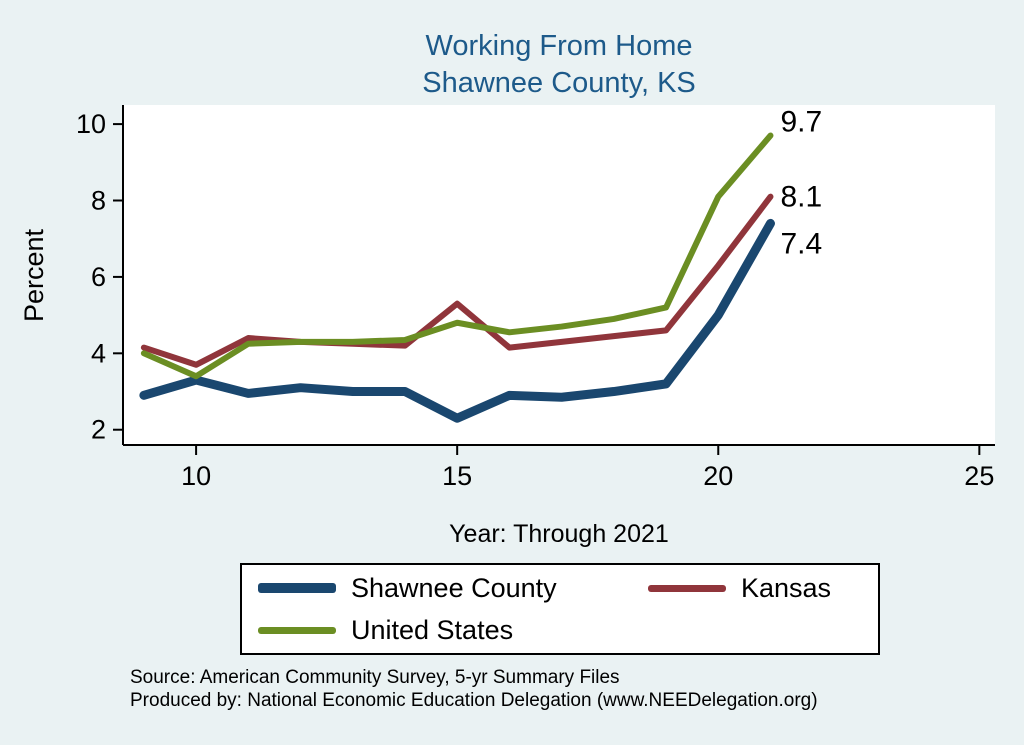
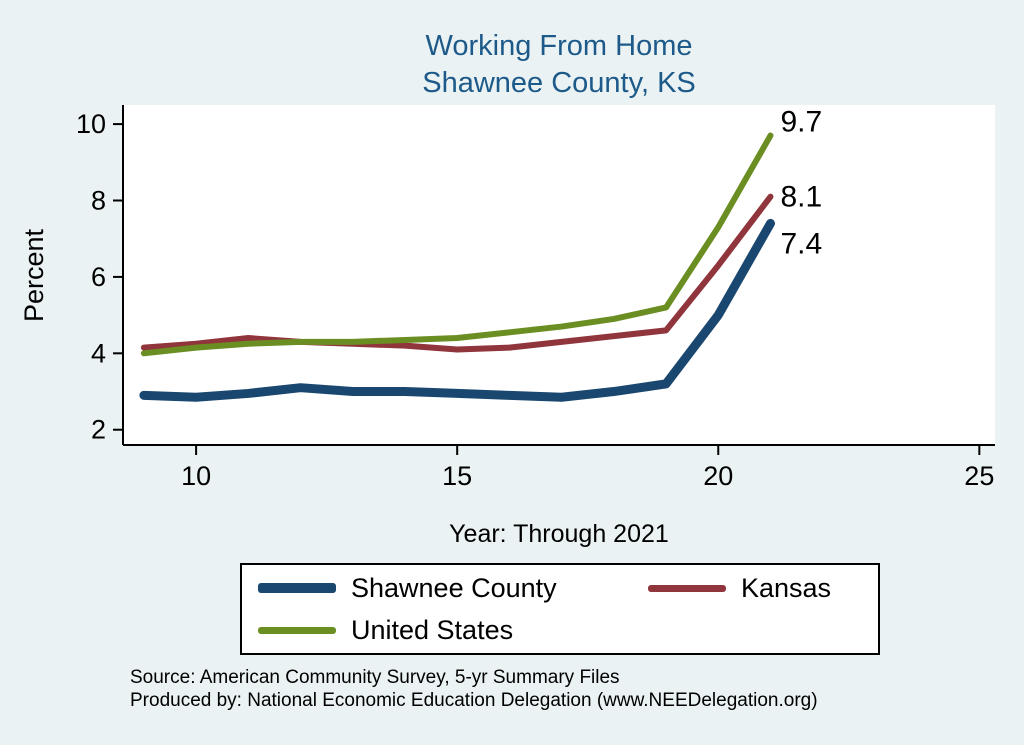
Shawnee County/10: 3.3 -> 2.9
Kansas/10: 3.7 -> 4.2
United States/10: 3.4 -> 4.2
Shawnee County/15: 2.3 -> 3.0
Kansas/15: 5.3 -> 4.1
United States/15: 4.8 -> 4.4
United States/20: 8.1 -> 7.3
